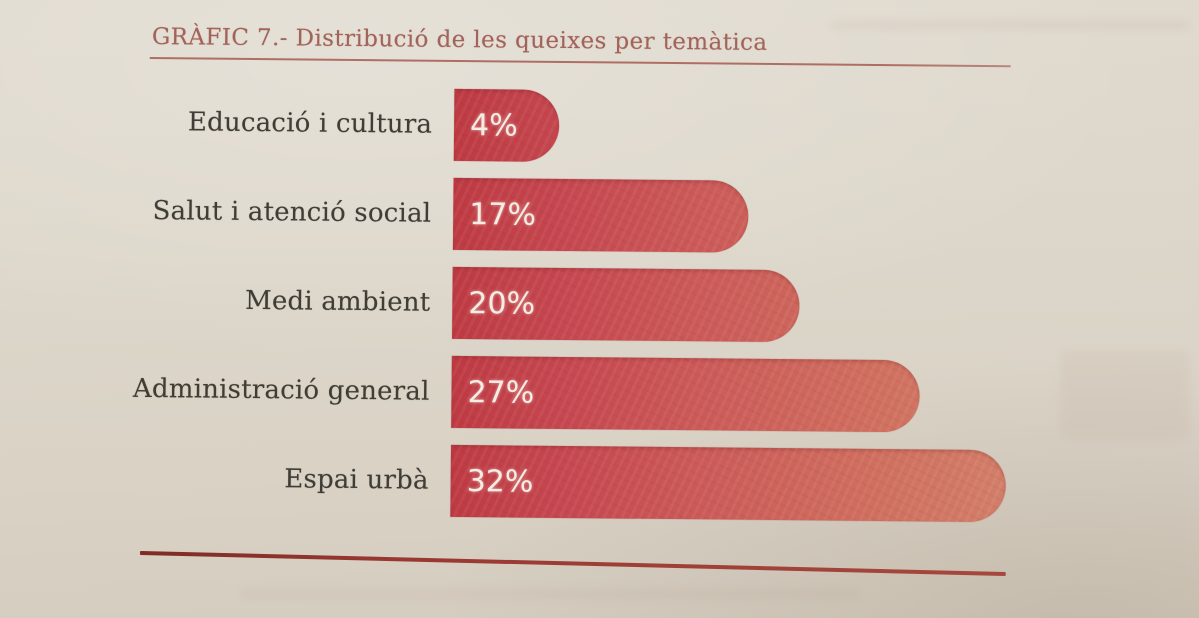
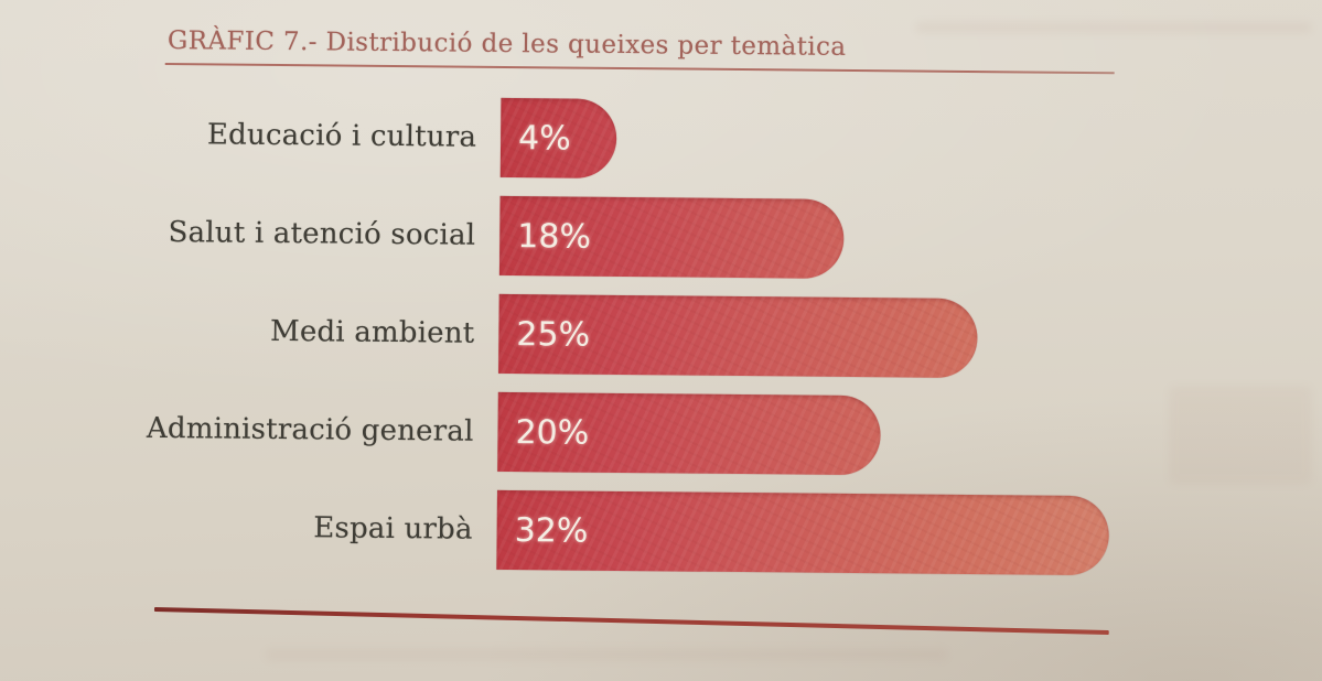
Salut i atenció social: 17% -> 18%
Medi ambient: 20% -> 25%
Administració general: 27% -> 20%
